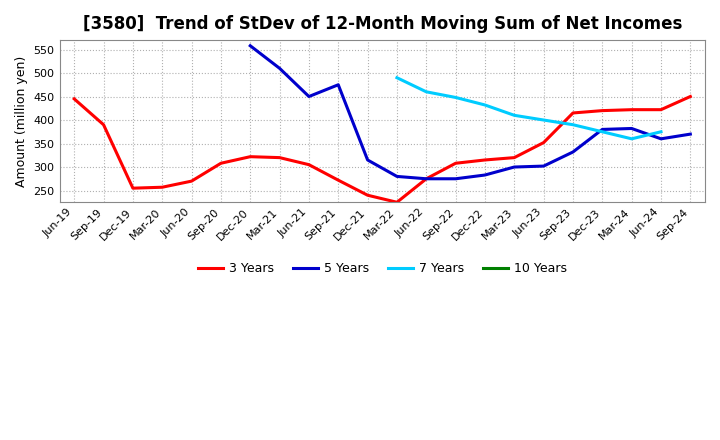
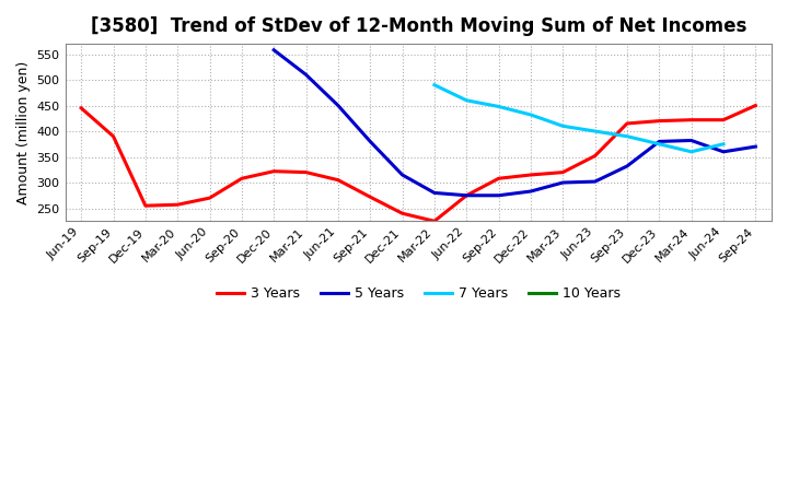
5 Years/Sep-21: 475 -> 380
